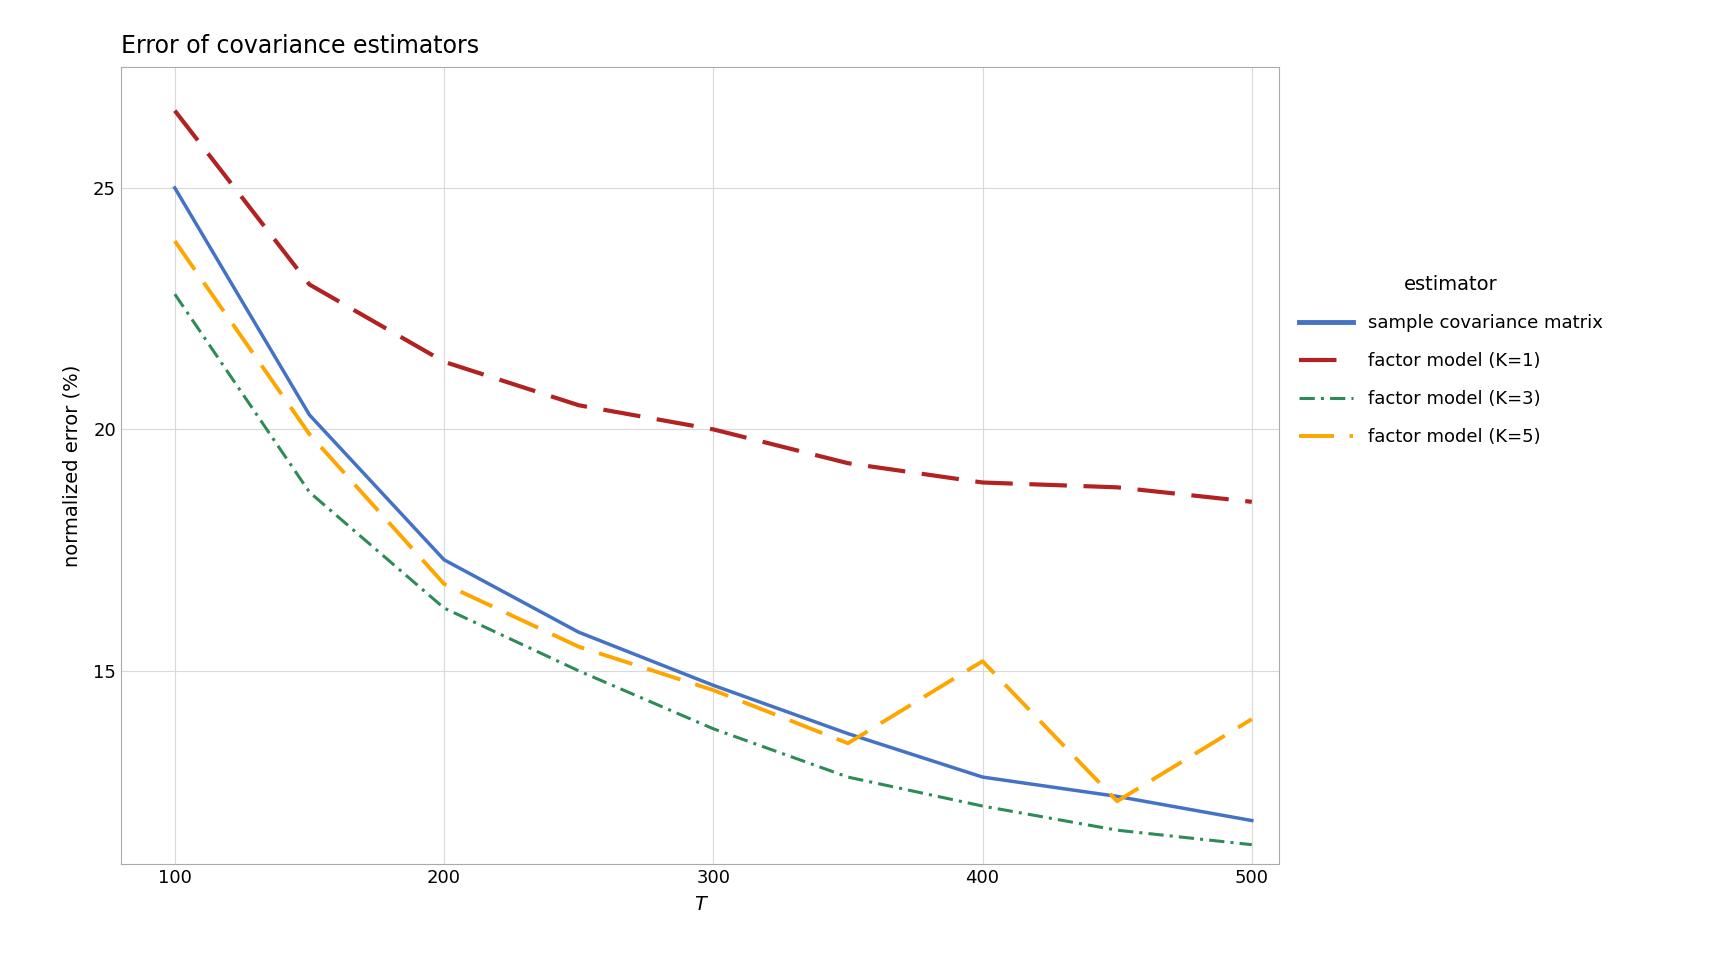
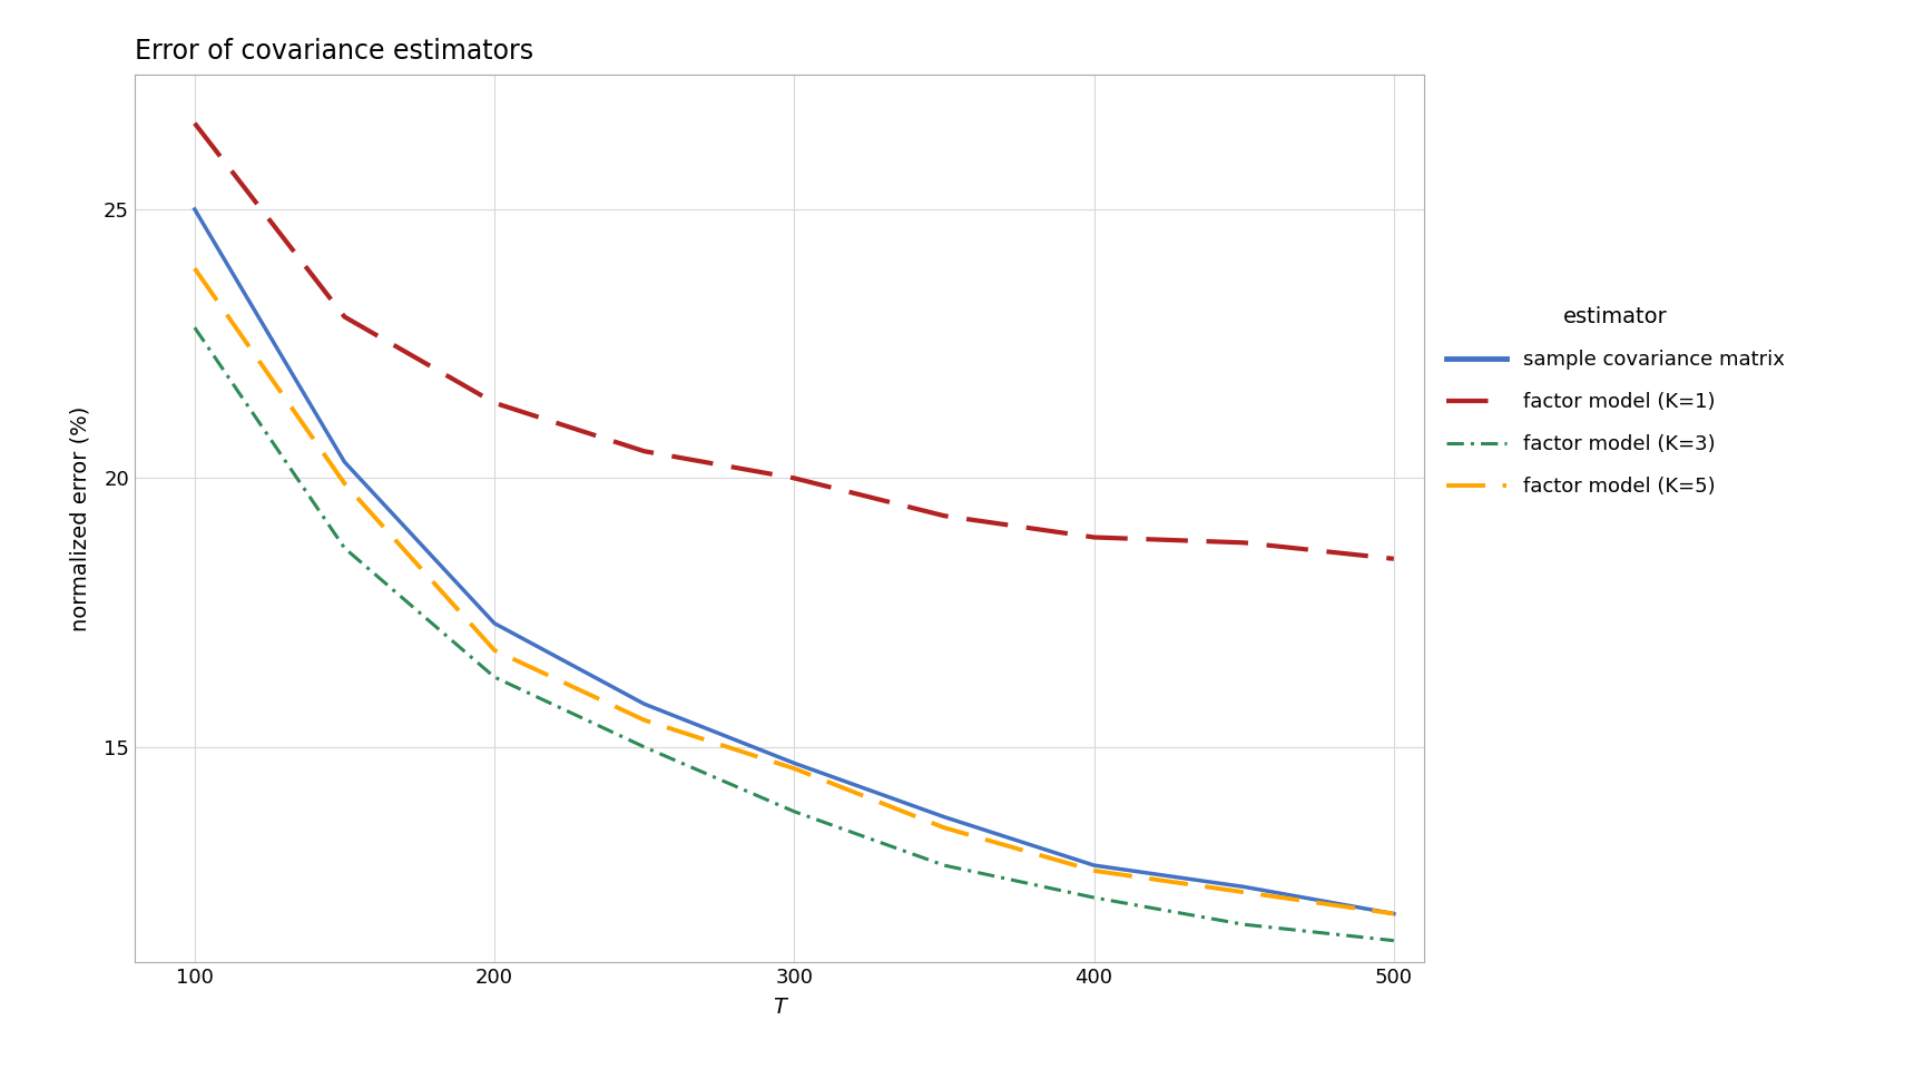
factor model (K=5)/400: 15.2 -> 12.7
factor model (K=5)/500: 14.0 -> 11.9
